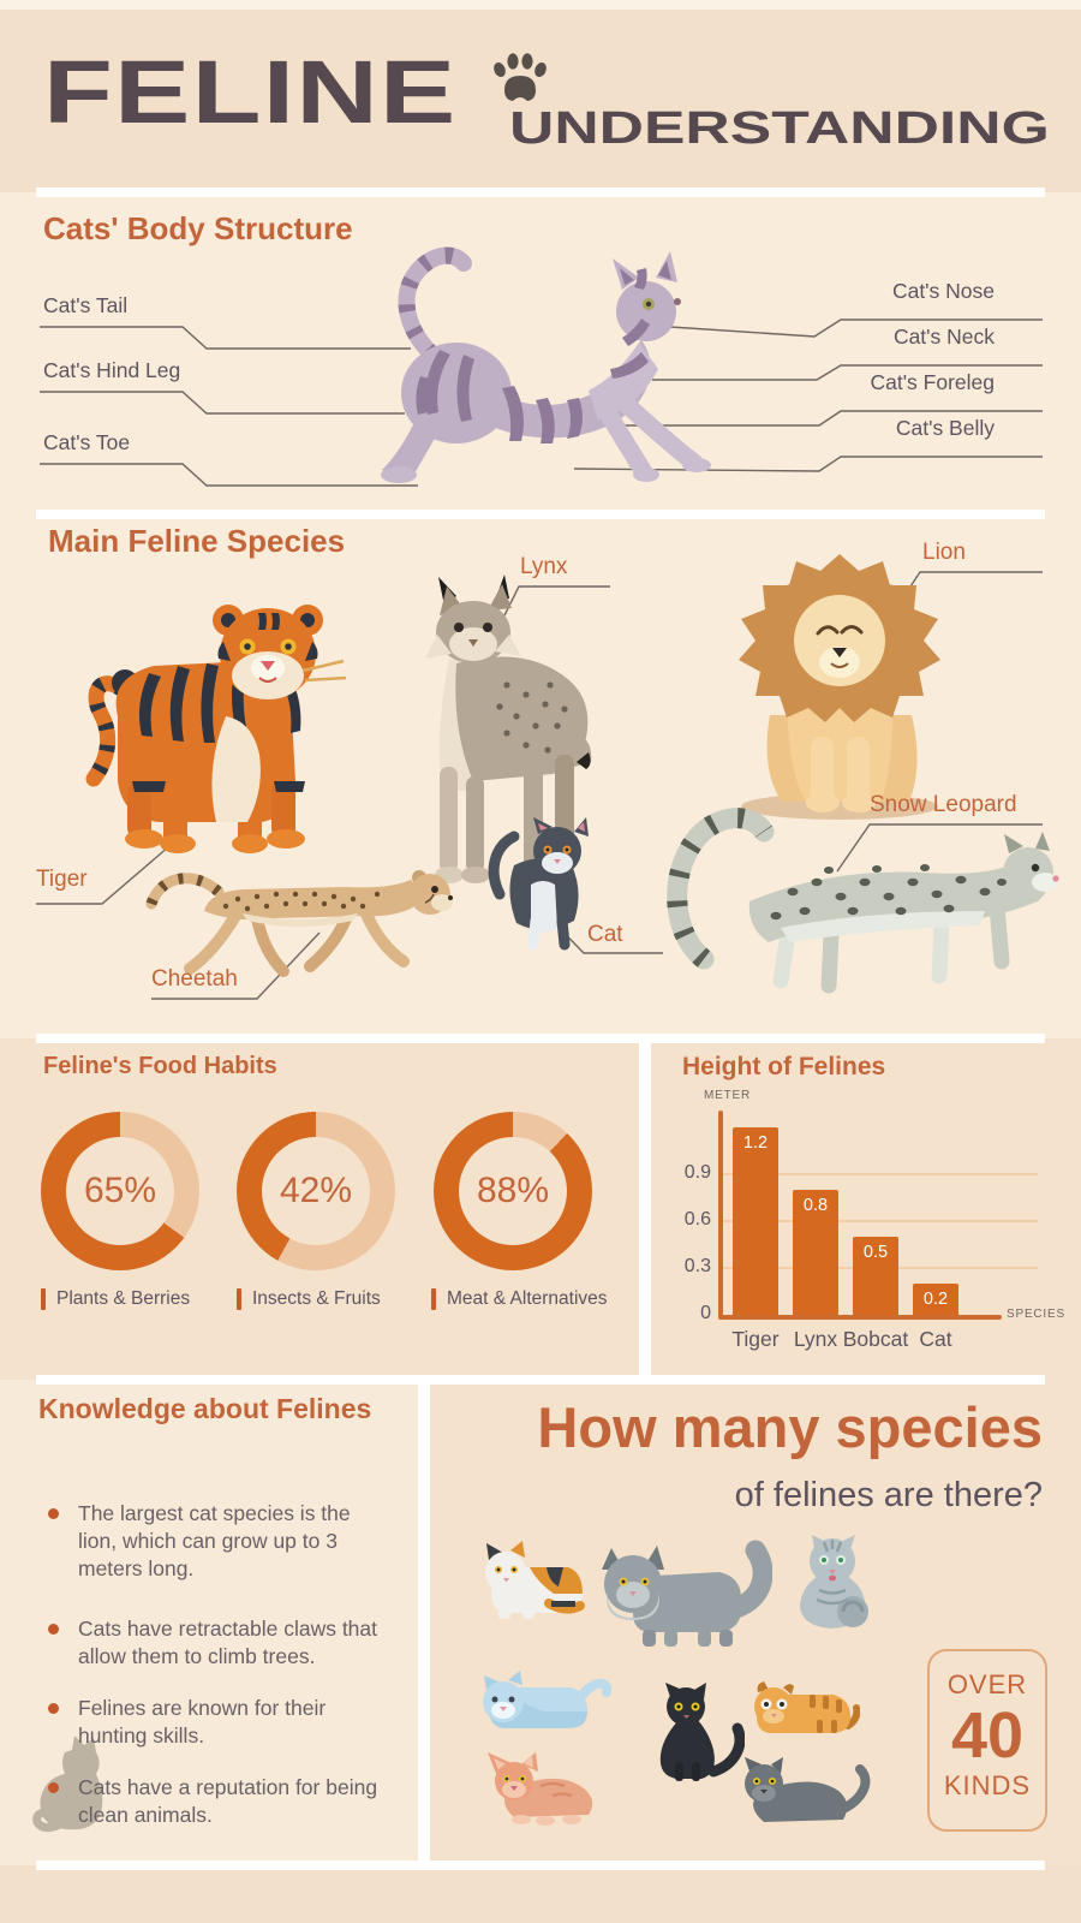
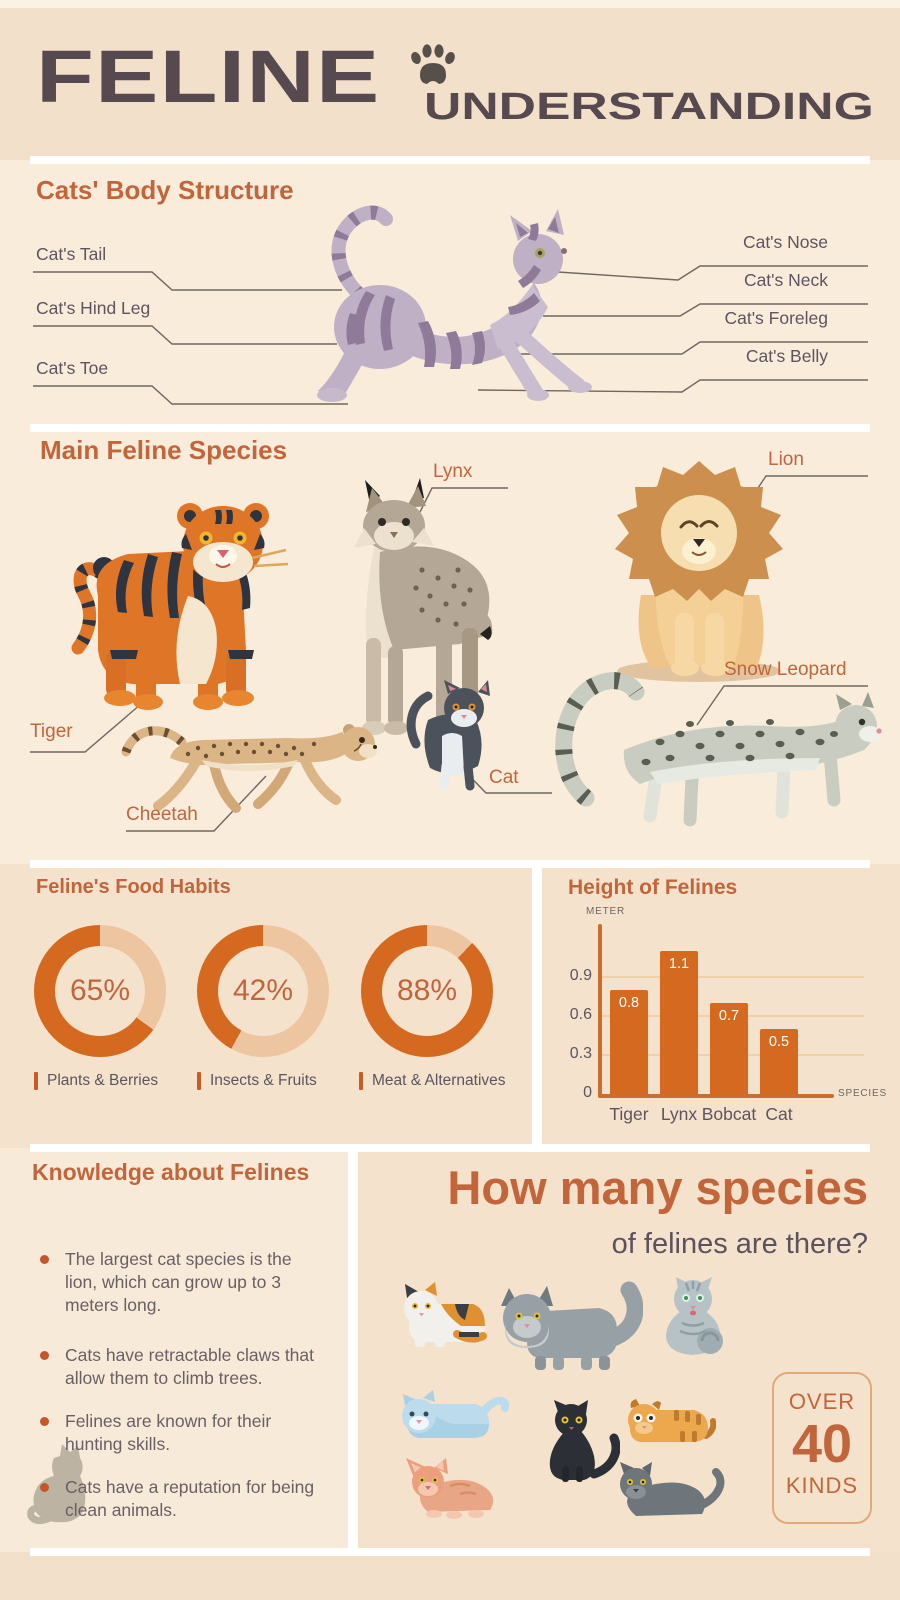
Height of Felines/Tiger: 1.2 -> 0.8
Height of Felines/Lynx: 0.8 -> 1.1
Height of Felines/Bobcat: 0.5 -> 0.7
Height of Felines/Cat: 0.2 -> 0.5
